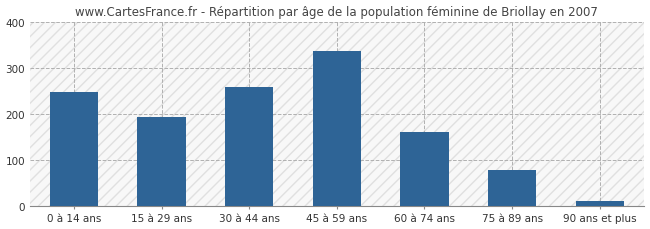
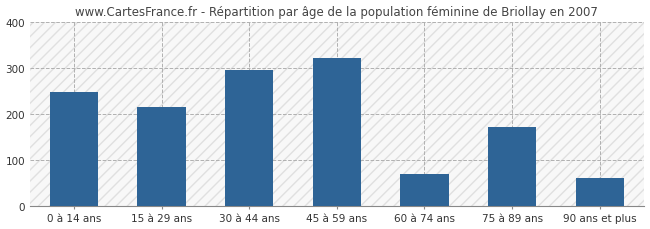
15 à 29 ans: 193 -> 215
30 à 44 ans: 258 -> 295
45 à 59 ans: 335 -> 320
60 à 74 ans: 161 -> 70
75 à 89 ans: 78 -> 170
90 ans et plus: 11 -> 60
